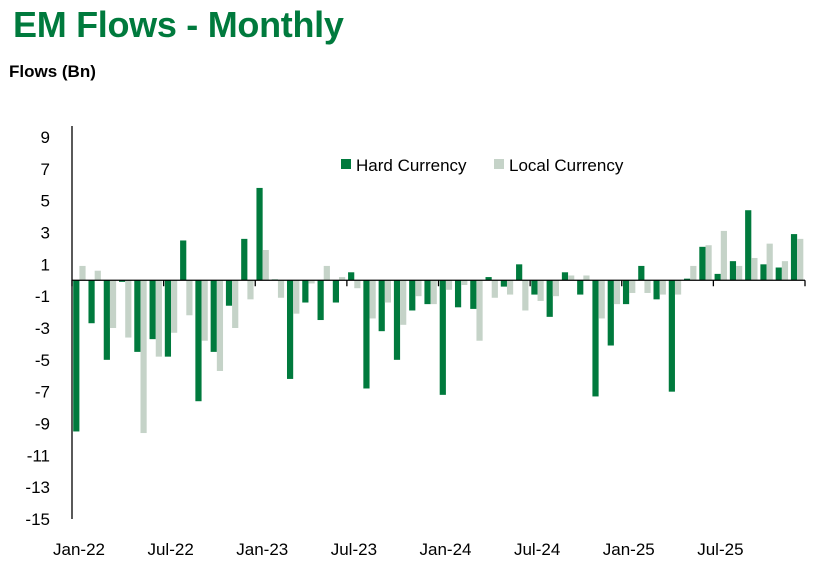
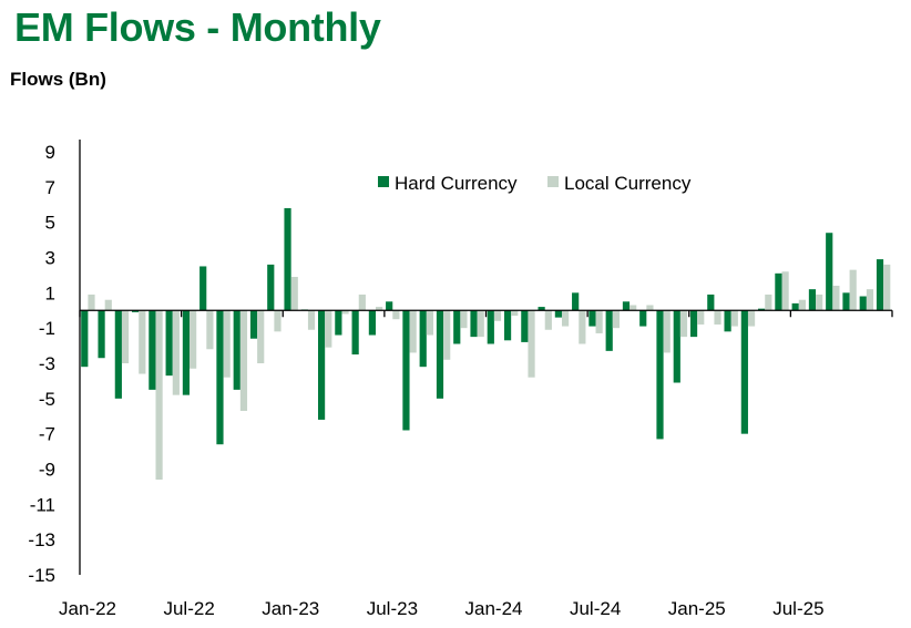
Hard Currency/Jan-22: -9.5 -> -3.2
Hard Currency/Jan-24: -7.2 -> -1.9
Local Currency/Jul-25: 3.1 -> 0.6
